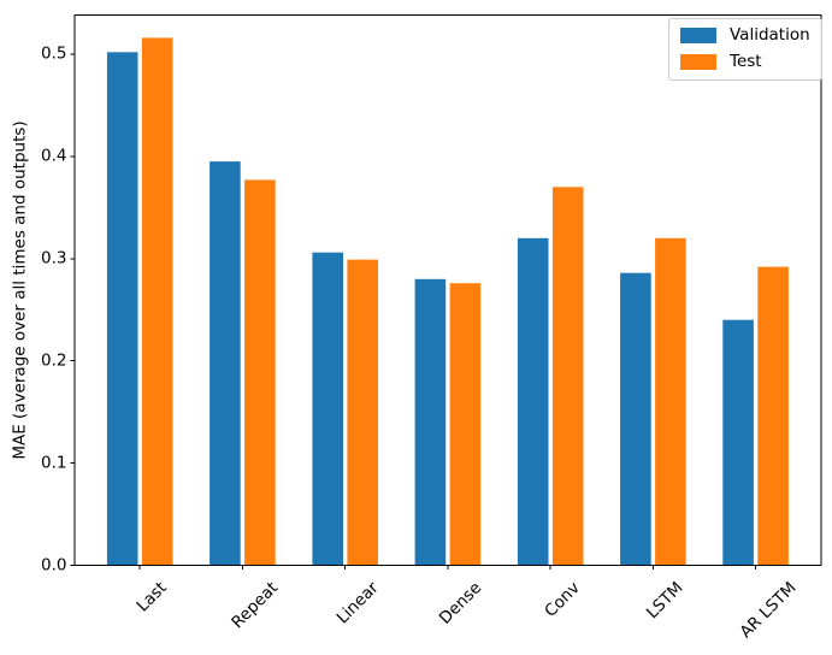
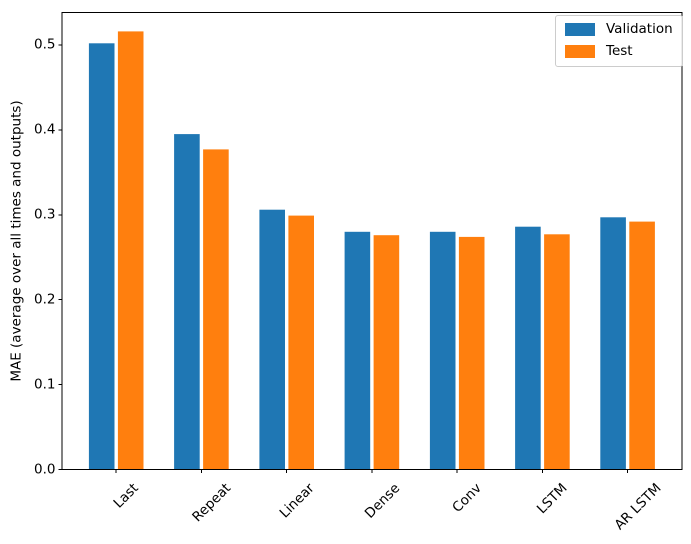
Validation/Conv: 0.32 -> 0.28
Test/Conv: 0.37 -> 0.27
Test/LSTM: 0.32 -> 0.28
Validation/AR LSTM: 0.24 -> 0.30
